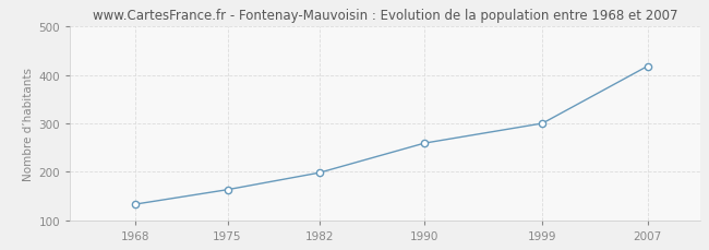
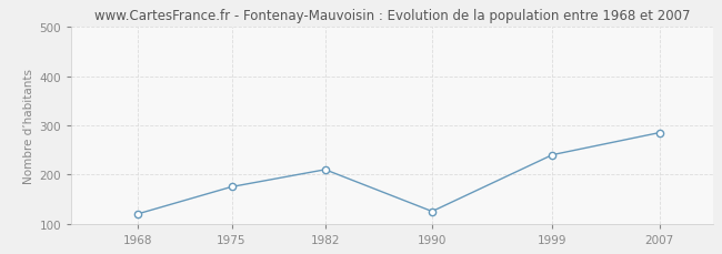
1968: 133 -> 120
1975: 163 -> 175
1982: 198 -> 210
1990: 259 -> 125
1999: 300 -> 240
2007: 418 -> 285
